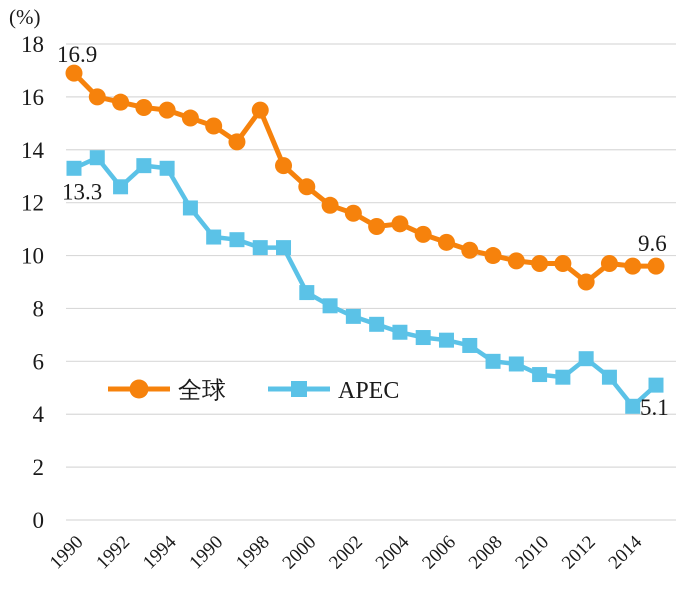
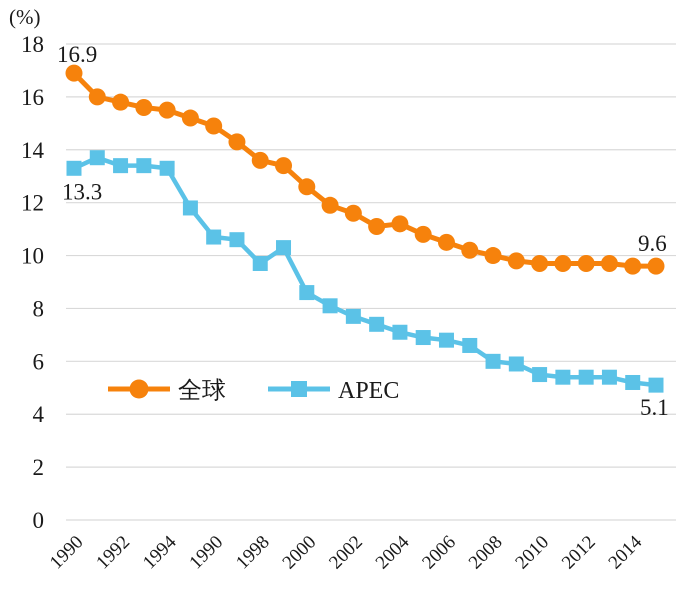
APEC/1992: 12.6 -> 13.4
全球/1998: 15.5 -> 13.6
APEC/1998: 10.3 -> 9.7
全球/2012: 9.0 -> 9.7
APEC/2012: 6.1 -> 5.4
APEC/2014: 4.3 -> 5.2
